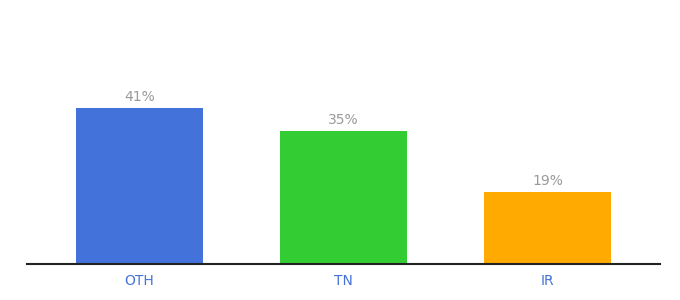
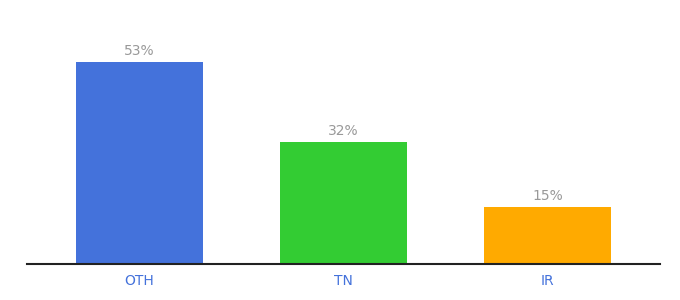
OTH: 41% -> 53%
TN: 35% -> 32%
IR: 19% -> 15%
